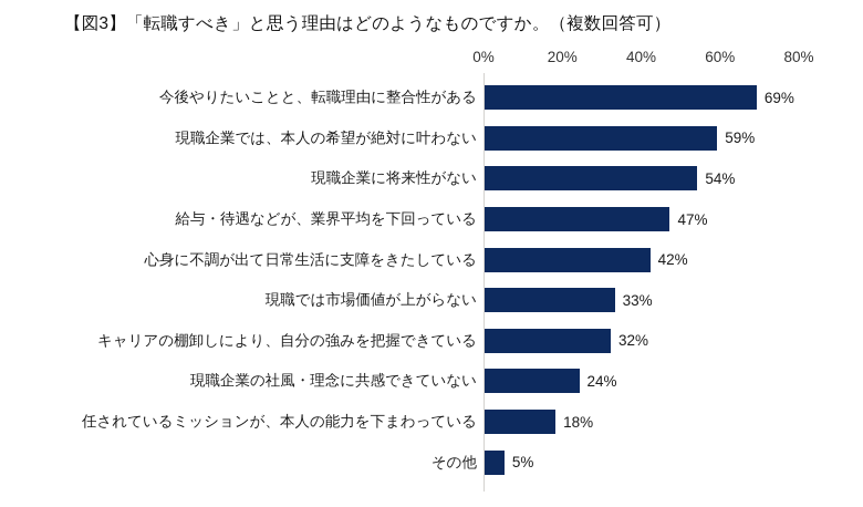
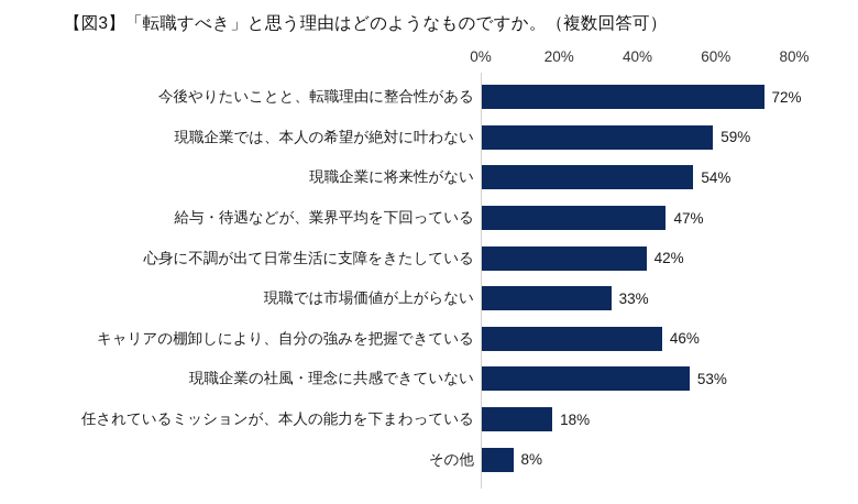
今後やりたいことと、転職理由に整合性がある: 69% -> 72%
キャリアの棚卸しにより、自分の強みを把握できている: 32% -> 46%
現職企業の社風・理念に共感できていない: 24% -> 53%
その他: 5% -> 8%
